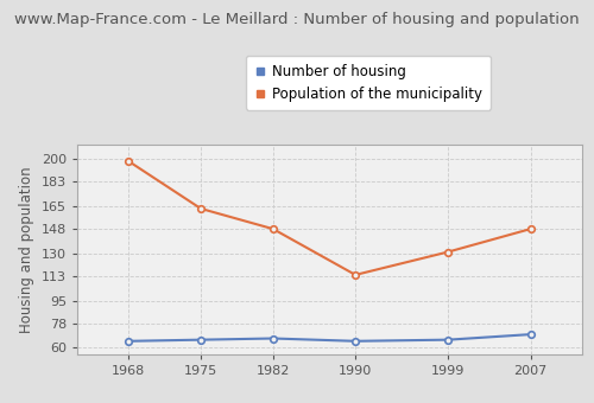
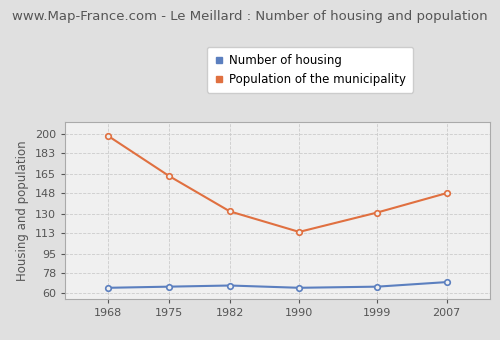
Population of the municipality/1982: 148 -> 132
